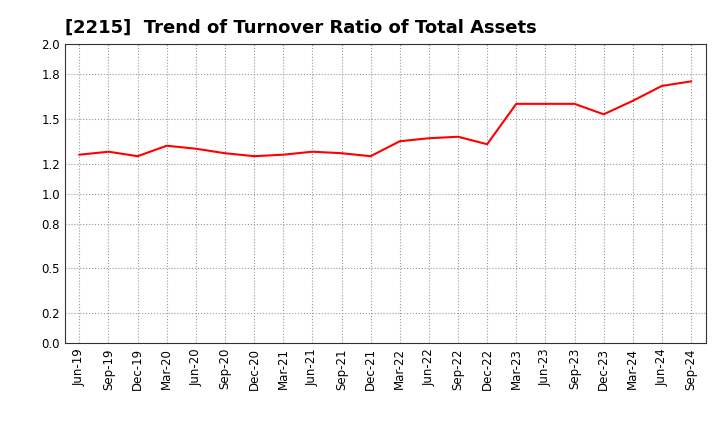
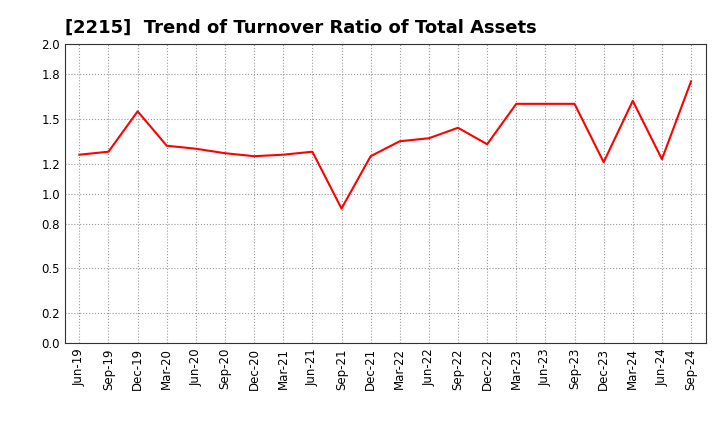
Dec-19: 1.25 -> 1.55
Sep-21: 1.27 -> 0.90
Sep-22: 1.38 -> 1.44
Dec-23: 1.53 -> 1.21
Jun-24: 1.72 -> 1.23
